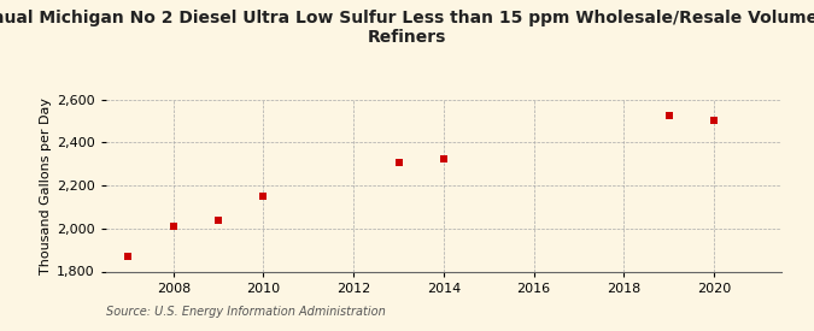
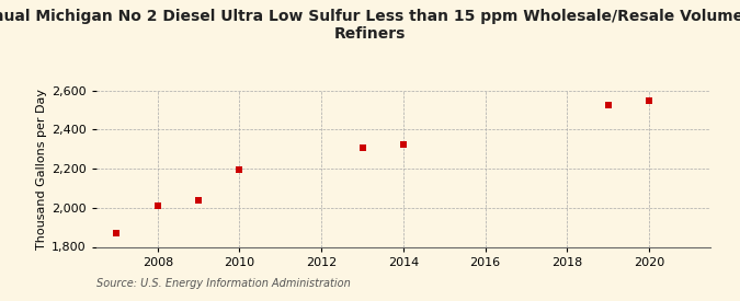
2010: 2,150 -> 2,200
2020: 2,500 -> 2,540
